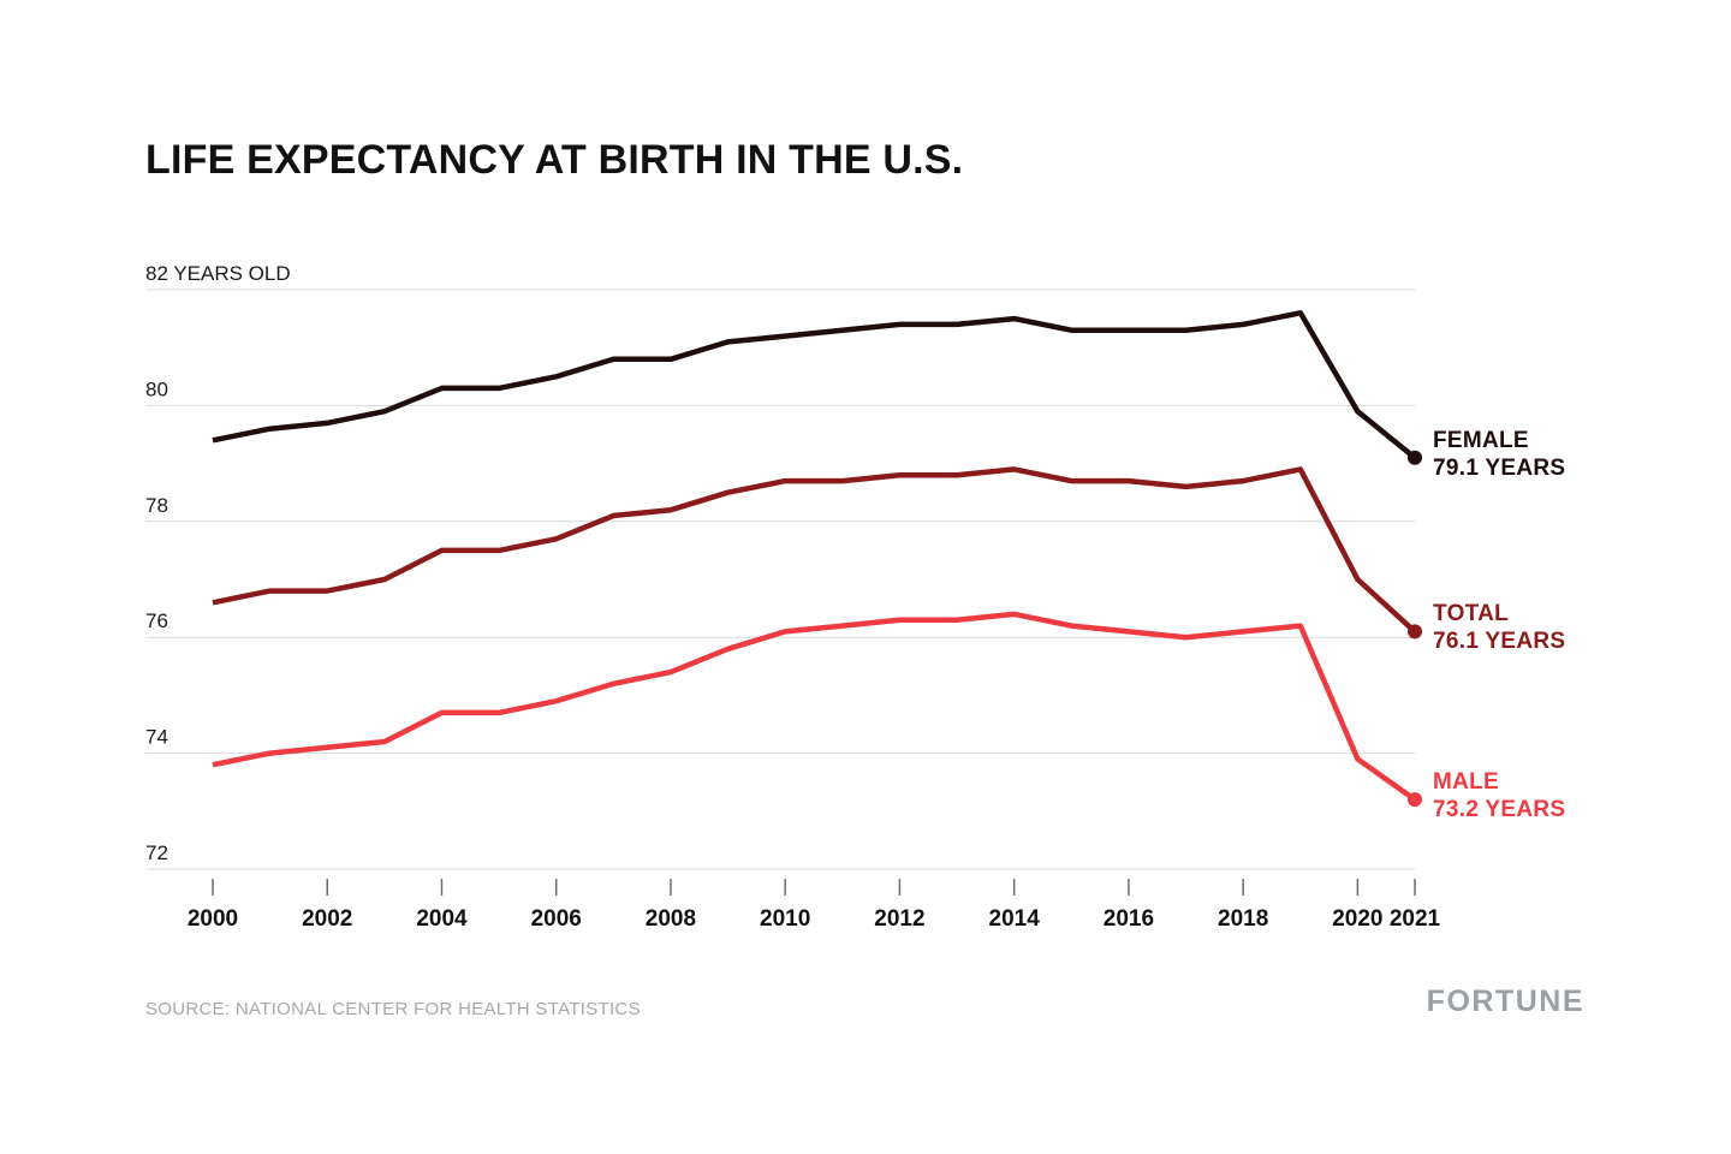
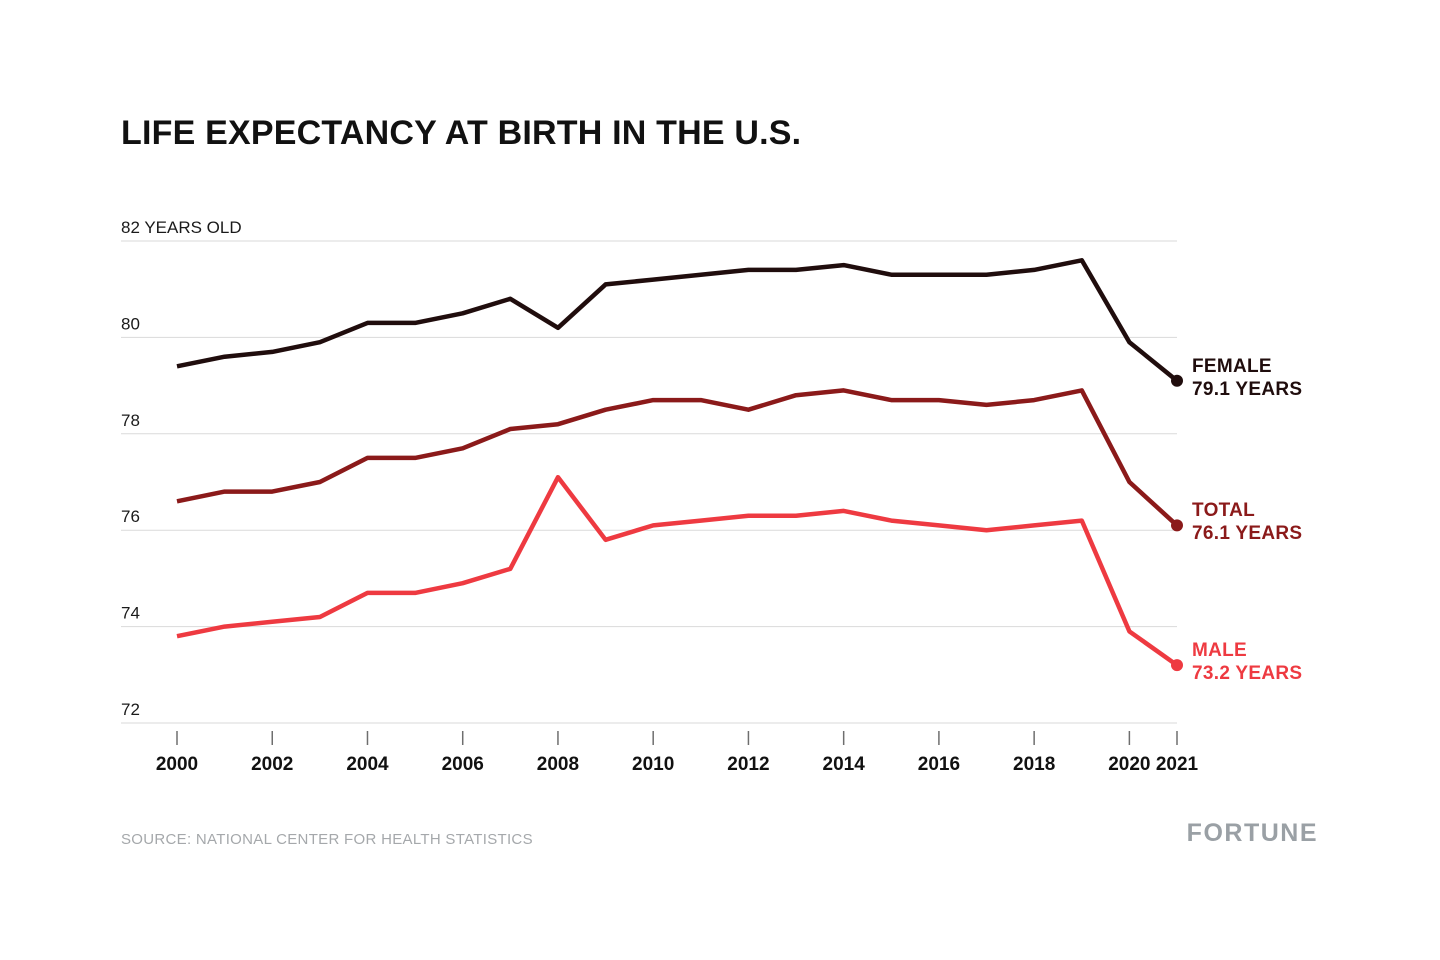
FEMALE/2008: 80.8 -> 80.2
MALE/2008: 75.4 -> 77.1
TOTAL/2012: 78.8 -> 78.5
